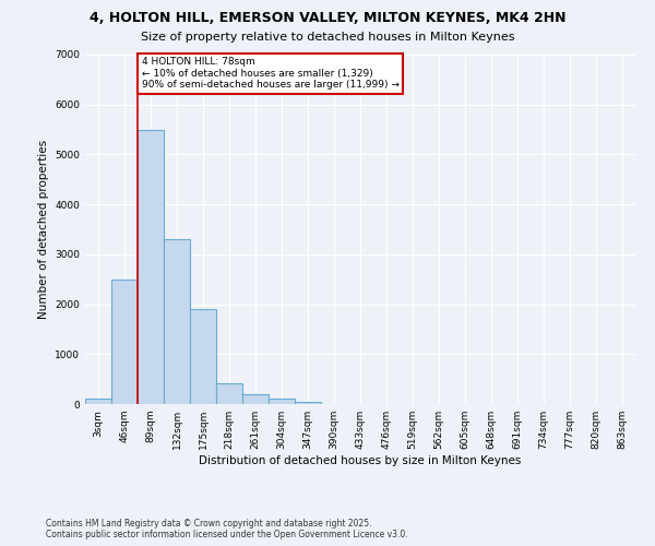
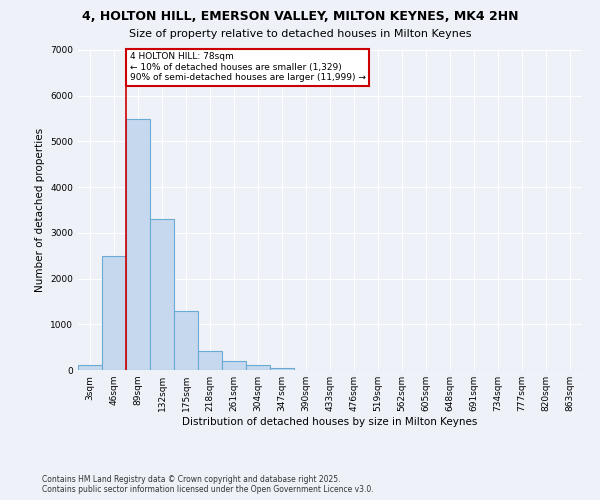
175sqm: 1900 -> 1300
